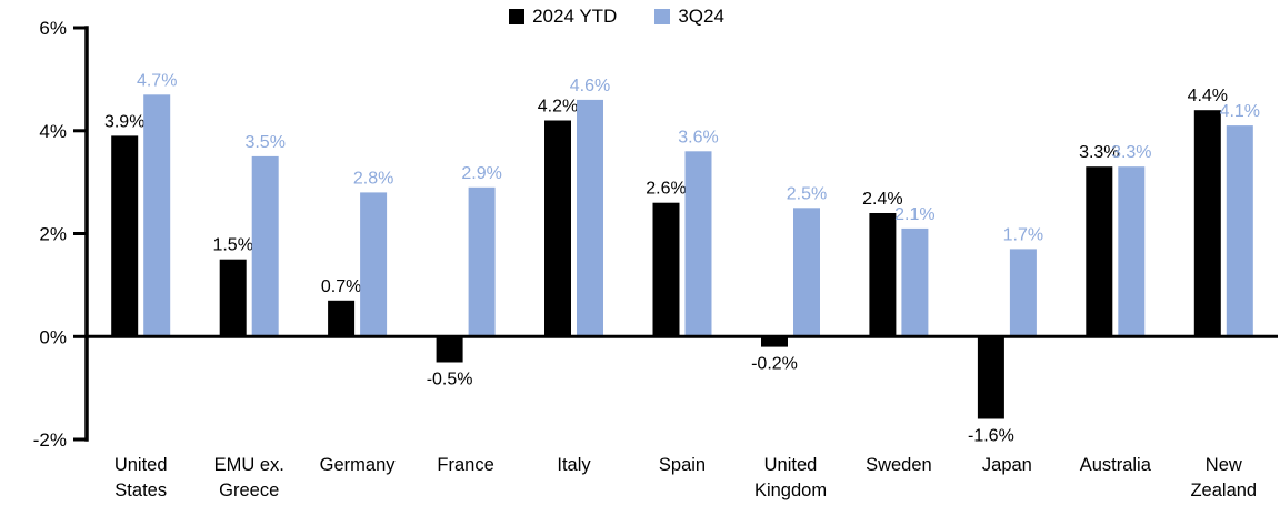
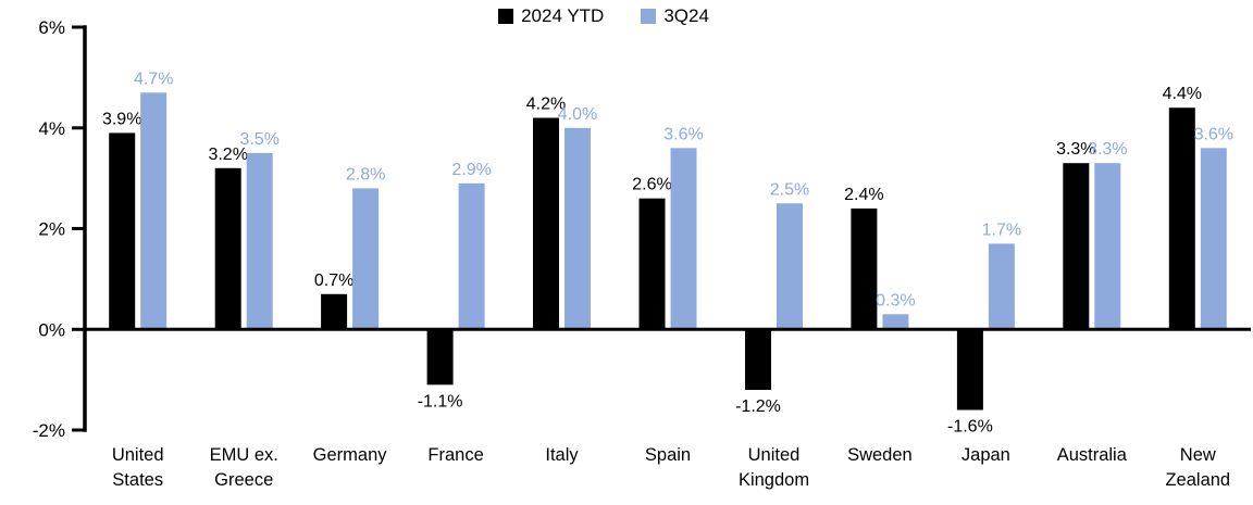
2024 YTD/EMU ex. Greece: 1.5% -> 3.2%
2024 YTD/France: -0.5% -> -1.1%
3Q24/Italy: 4.6% -> 4.0%
2024 YTD/United Kingdom: -0.2% -> -1.2%
3Q24/Sweden: 2.1% -> 0.3%
3Q24/New Zealand: 4.1% -> 3.6%
